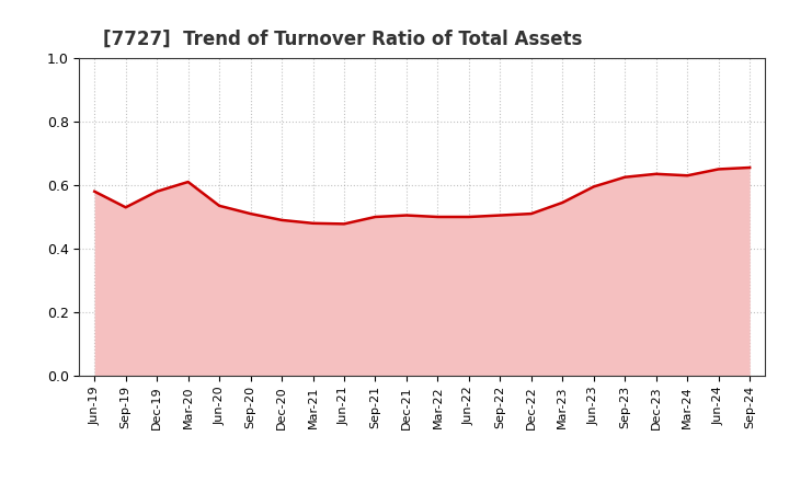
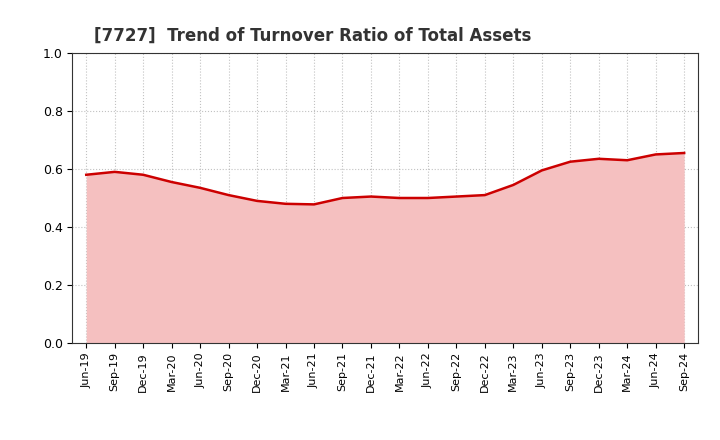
Sep-19: 0.530 -> 0.590
Mar-20: 0.610 -> 0.555
